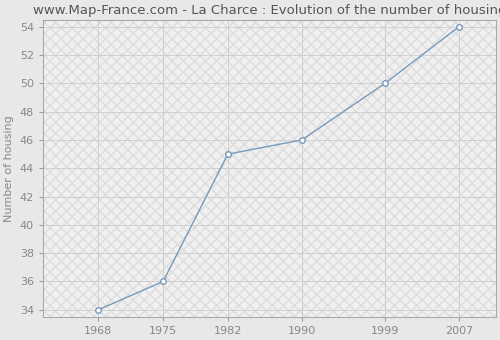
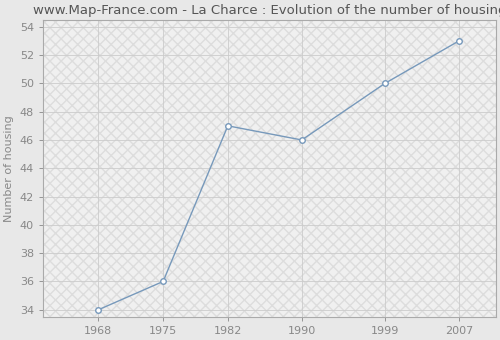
1982: 45 -> 47
2007: 54 -> 53
